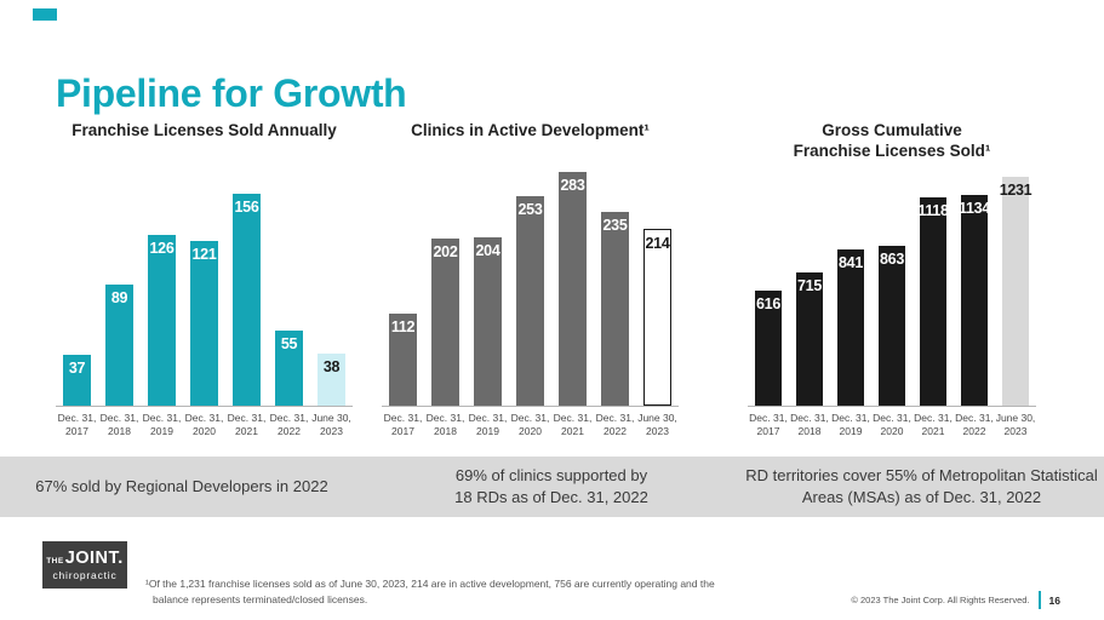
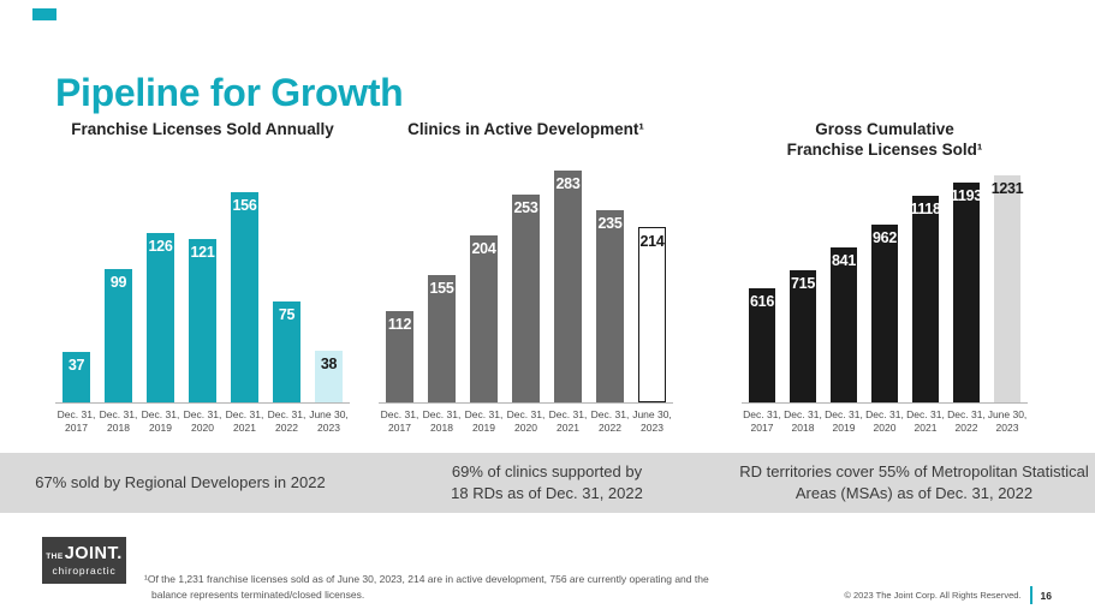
Franchise Licenses Sold Annually/Dec. 31, 2018: 89 -> 99
Franchise Licenses Sold Annually/Dec. 31, 2022: 55 -> 75
Clinics in Active Development¹/Dec. 31, 2018: 202 -> 155
Gross Cumulative Franchise Licenses Sold¹/Dec. 31, 2020: 863 -> 962
Gross Cumulative Franchise Licenses Sold¹/Dec. 31, 2022: 1134 -> 1193
